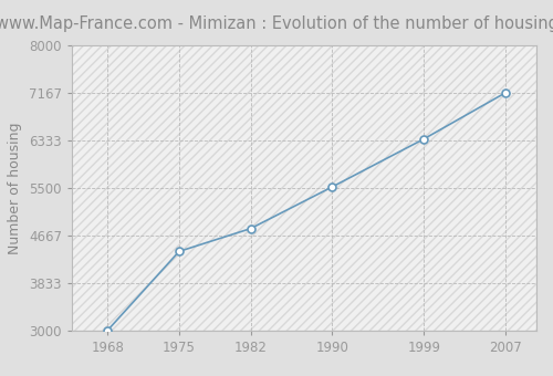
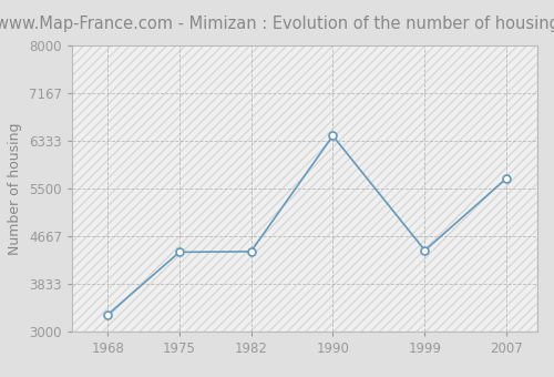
1968: 3010 -> 3300
1982: 4790 -> 4400
1990: 5520 -> 6420
1999: 6360 -> 4420
2007: 7170 -> 5680
